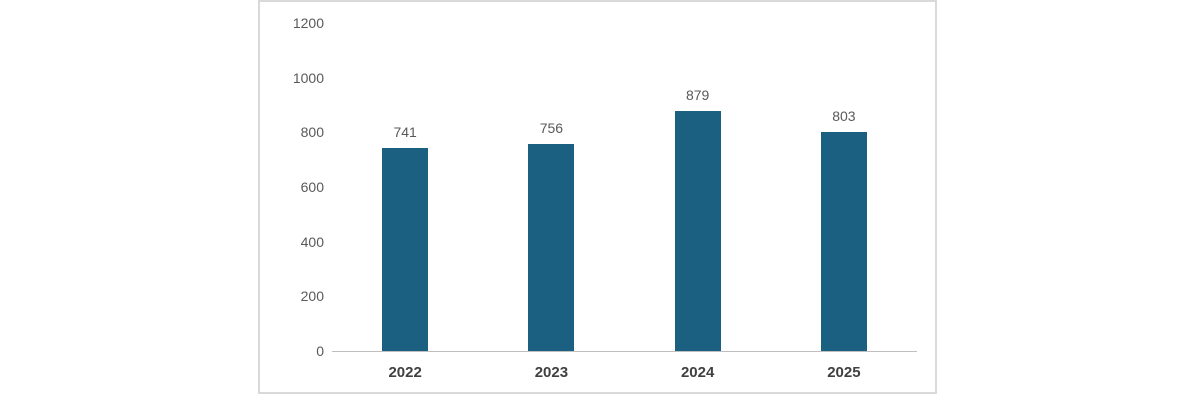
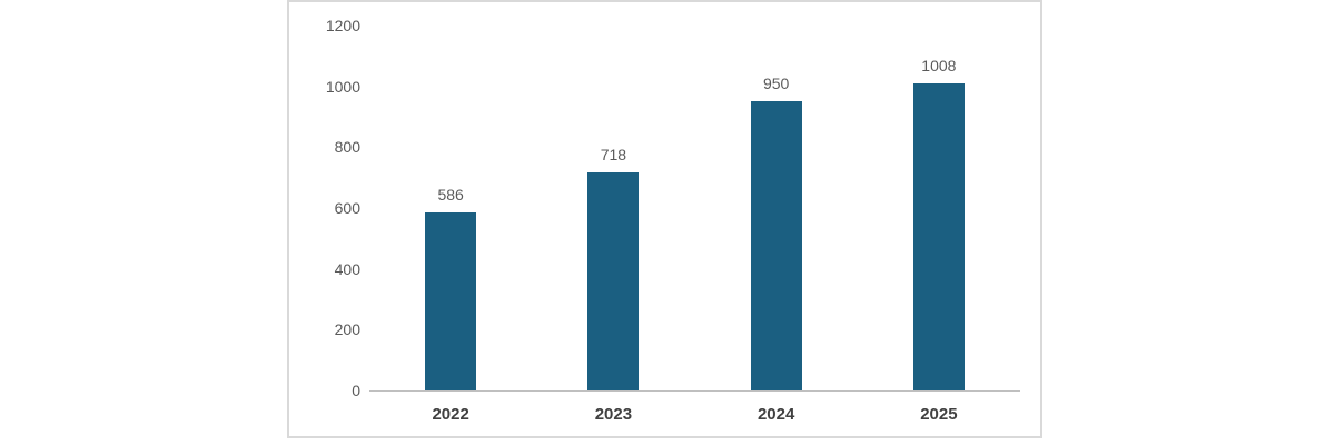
2022: 741 -> 586
2023: 756 -> 718
2024: 879 -> 950
2025: 803 -> 1008
